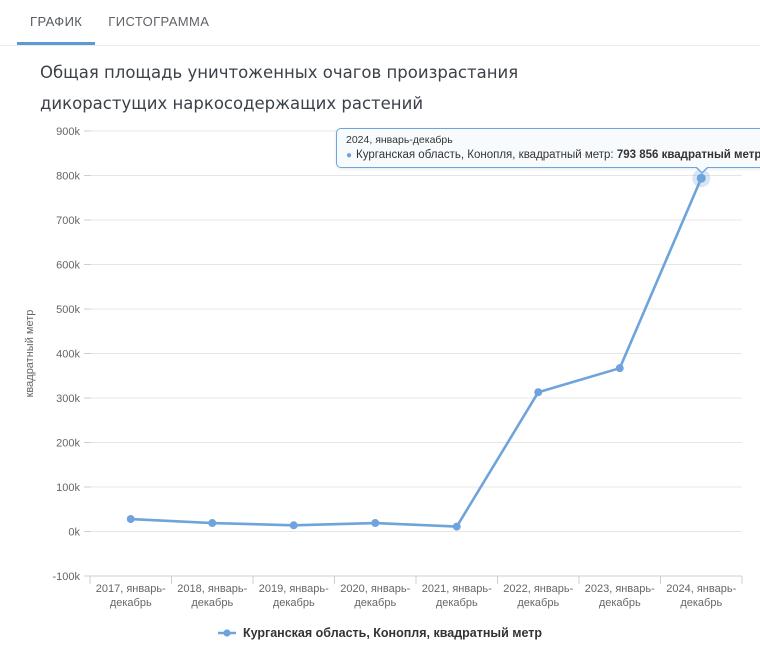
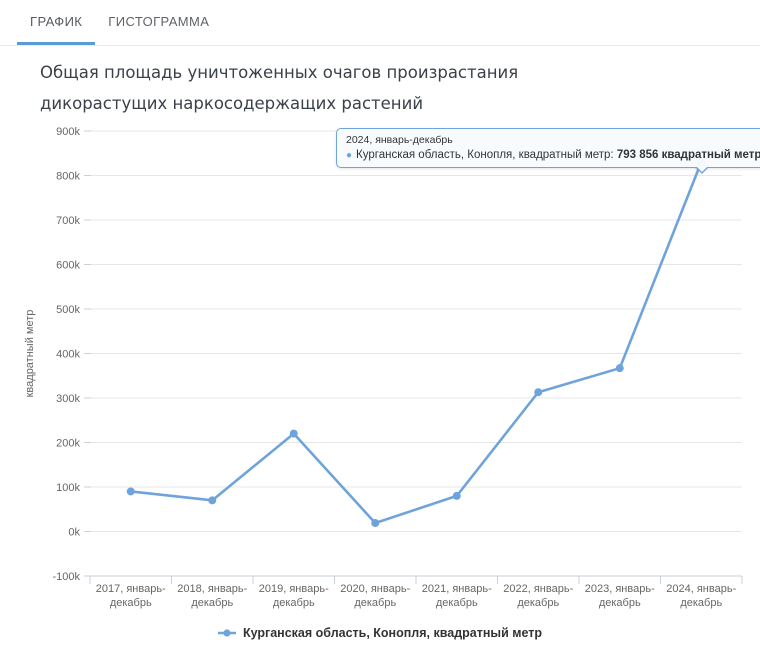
2017, январь-декабрь: 30k -> 90k
2018, январь-декабрь: 20k -> 70k
2019, январь-декабрь: 10k -> 220k
2021, январь-декабрь: 10k -> 80k
2024, январь-декабрь: 790k -> 830k
